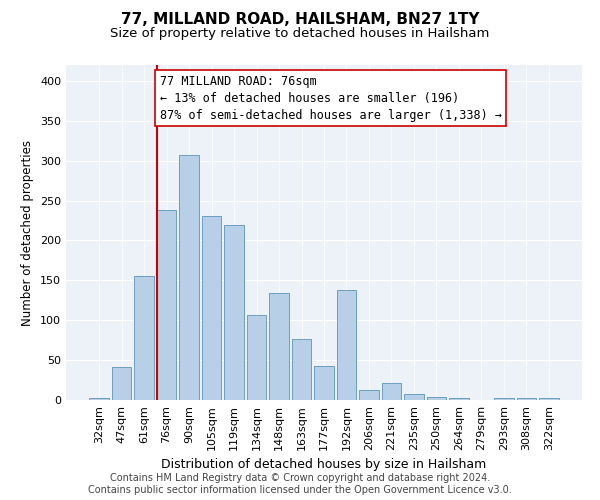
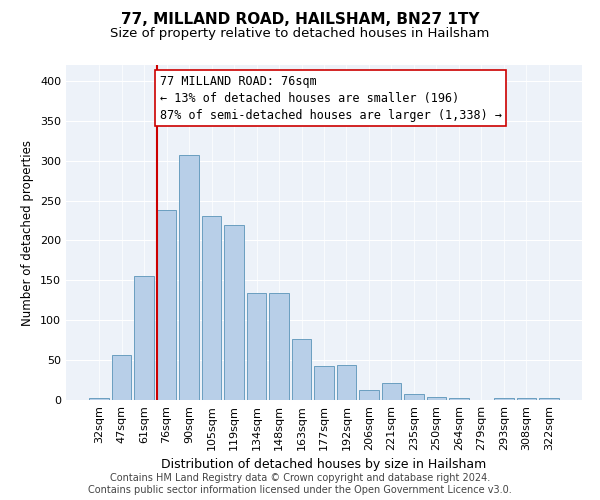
47sqm: 42 -> 57
134sqm: 106 -> 134
192sqm: 138 -> 44
